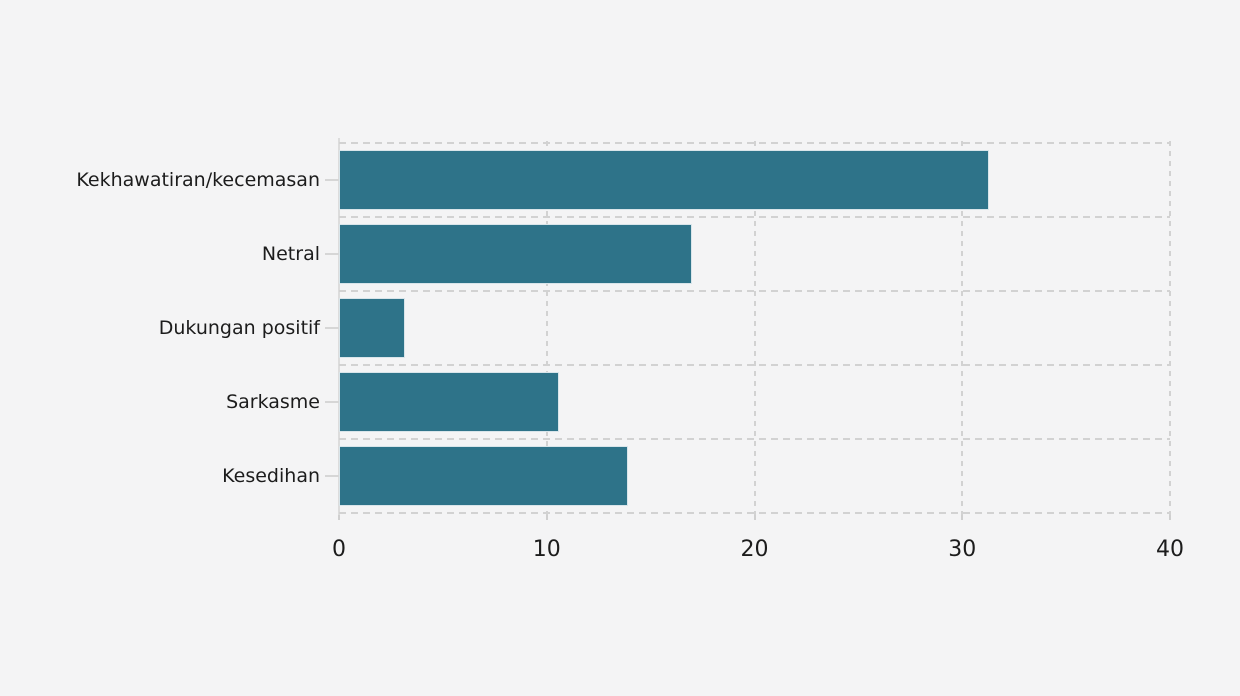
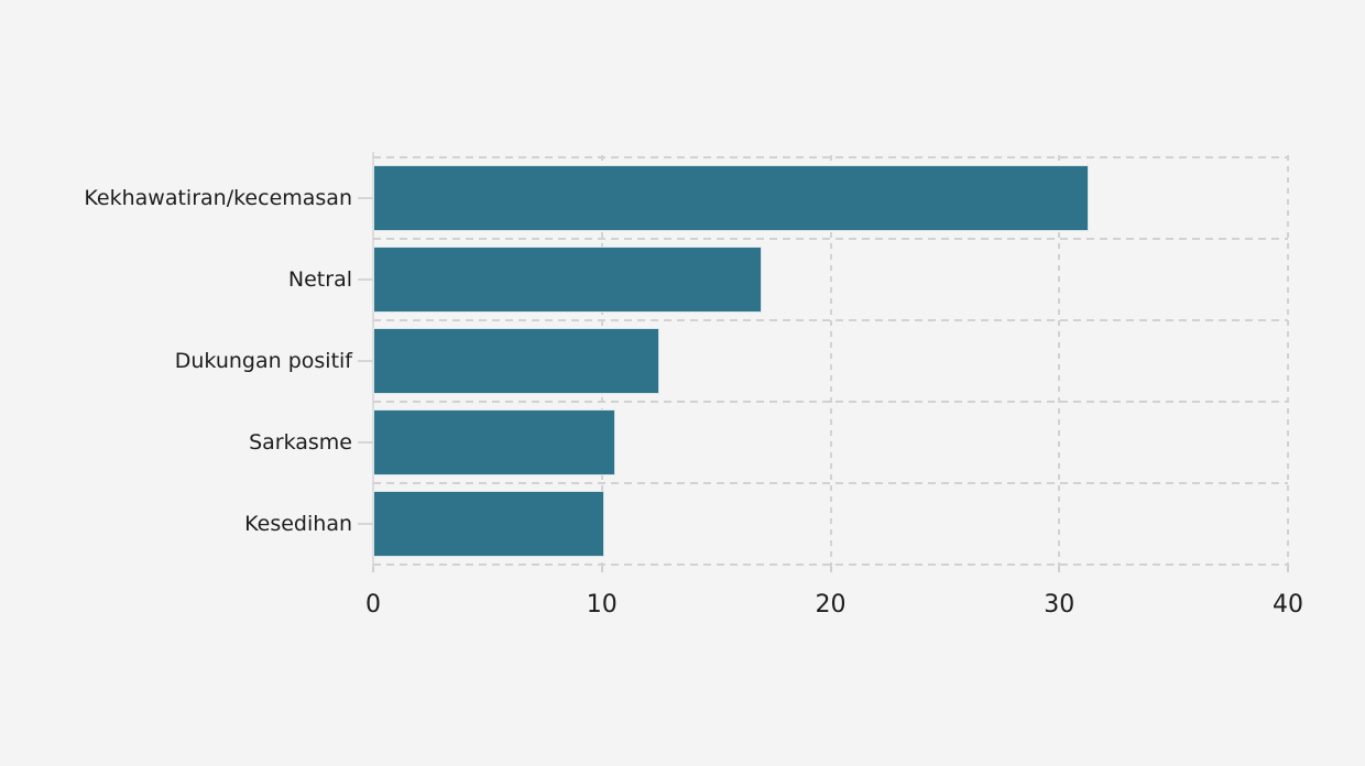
Dukungan positif: 3.2 -> 12.5
Kesedihan: 13.9 -> 10.1
